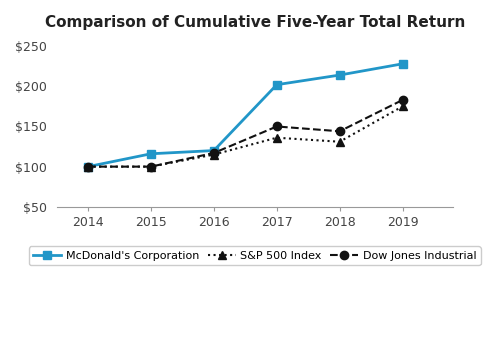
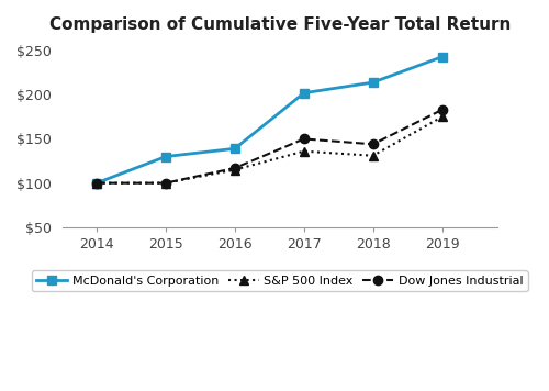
McDonald's Corporation/2015: $116 -> $130
McDonald's Corporation/2016: $120 -> $139
McDonald's Corporation/2019: $228 -> $243
